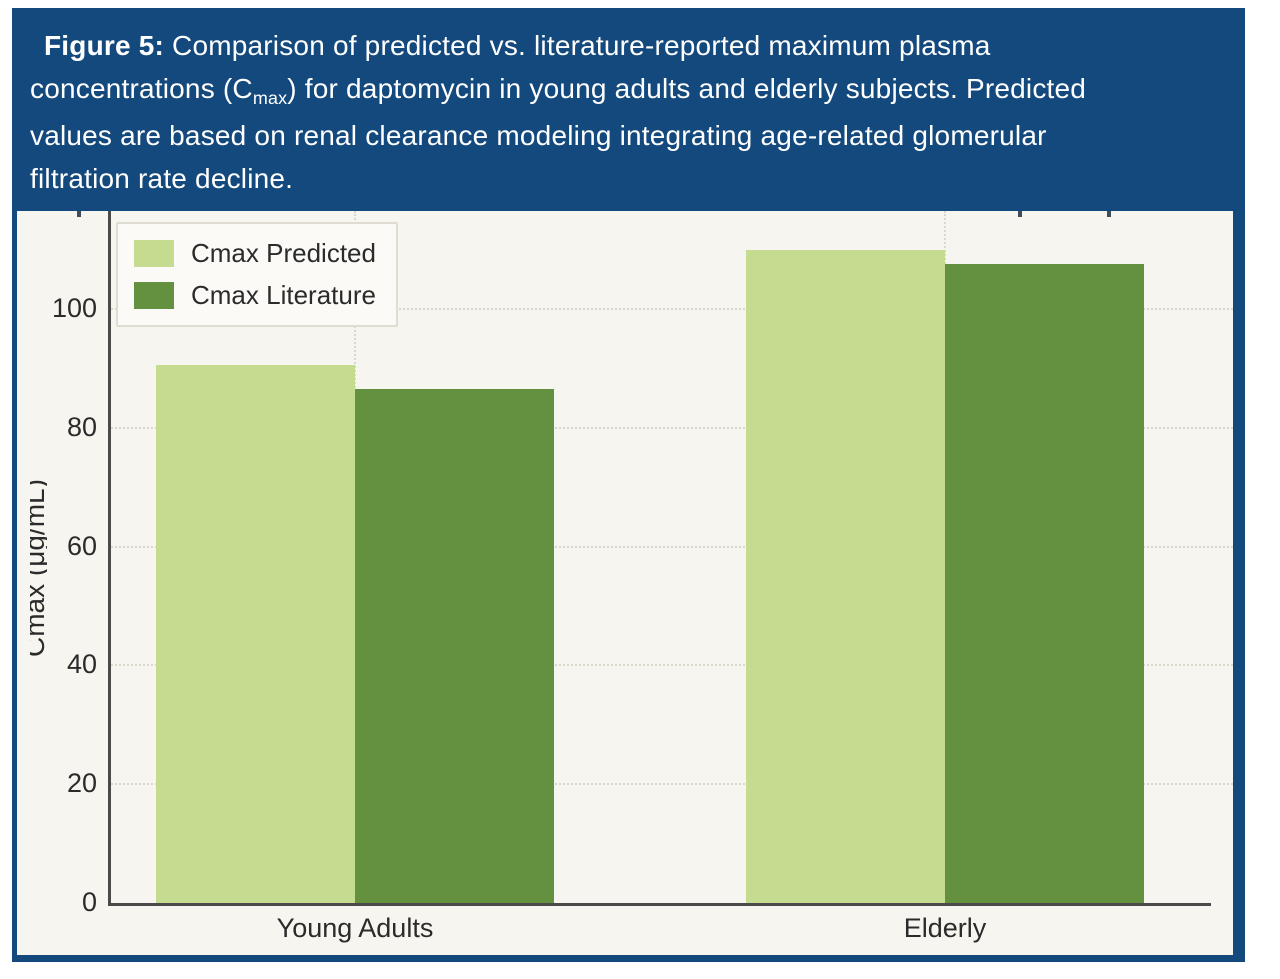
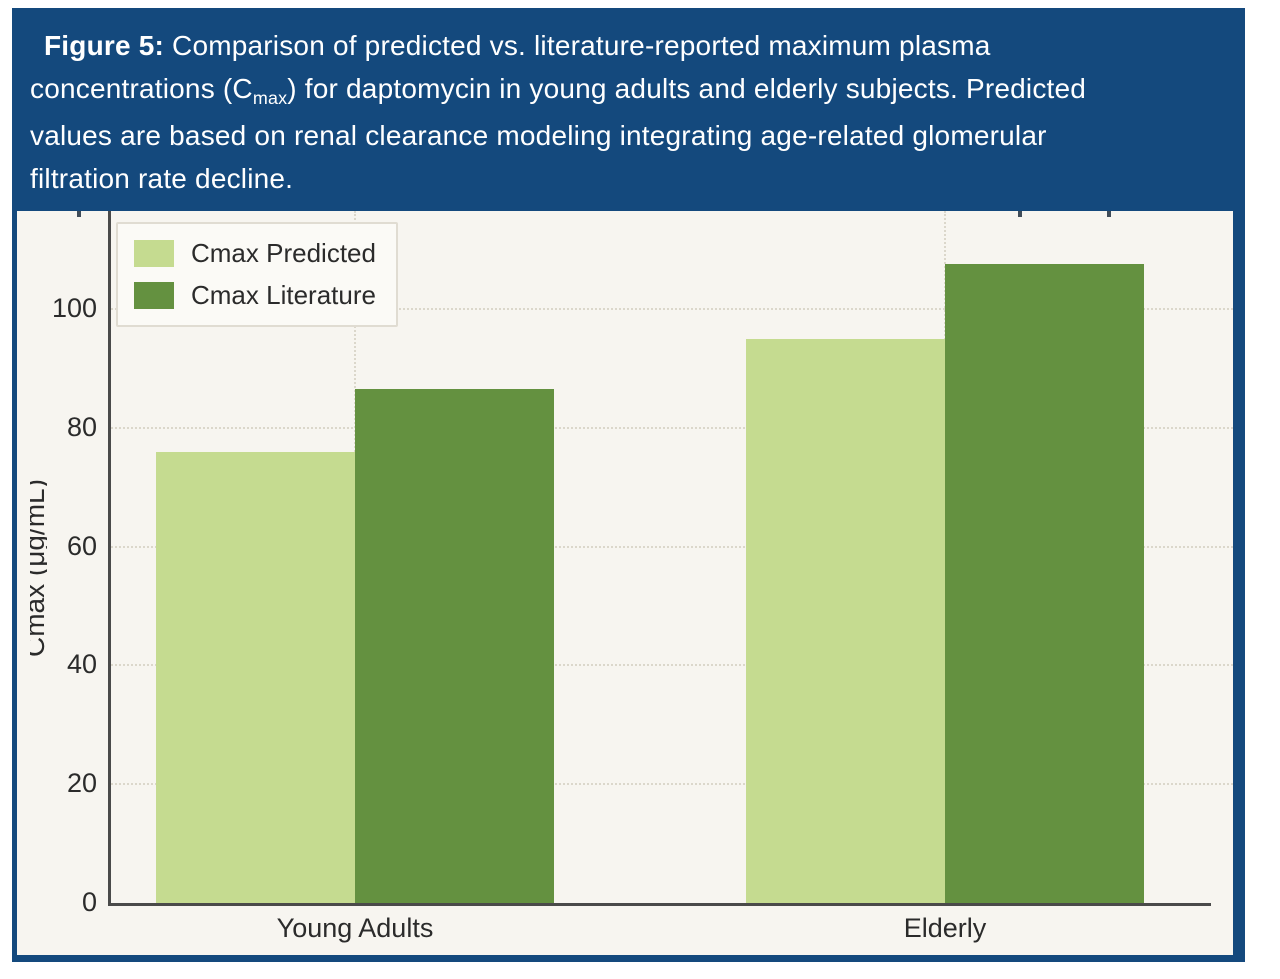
Cmax Predicted/Young Adults: 90 -> 76
Cmax Predicted/Elderly: 110 -> 95
